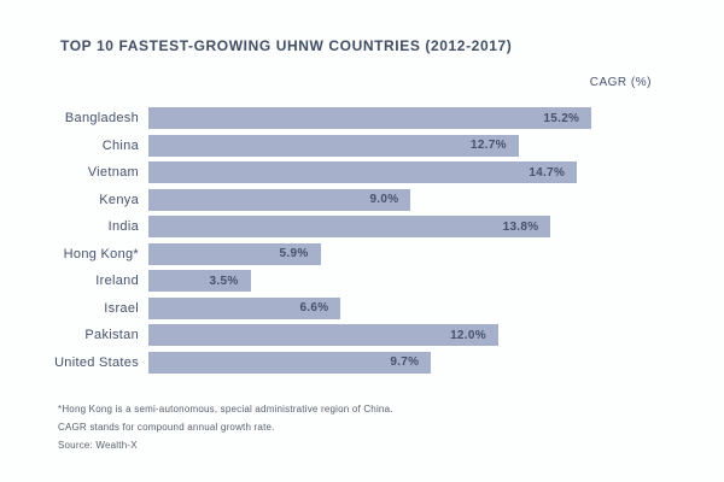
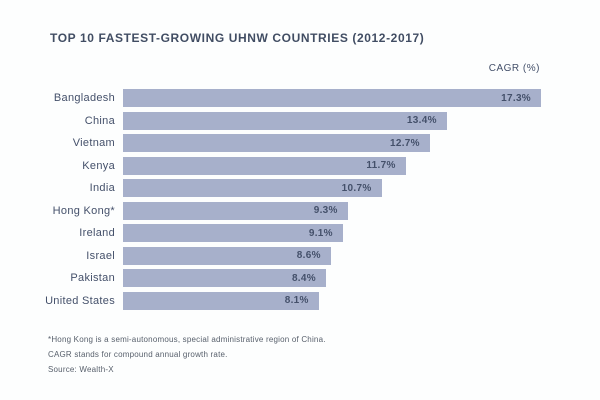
Bangladesh: 15.2% -> 17.3%
China: 12.7% -> 13.4%
Vietnam: 14.7% -> 12.7%
Kenya: 9.0% -> 11.7%
India: 13.8% -> 10.7%
Hong Kong*: 5.9% -> 9.3%
Ireland: 3.5% -> 9.1%
Israel: 6.6% -> 8.6%
Pakistan: 12.0% -> 8.4%
United States: 9.7% -> 8.1%
